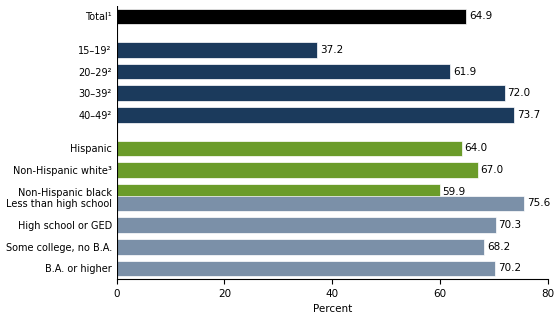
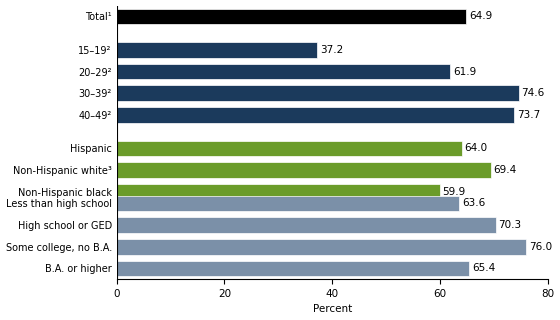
30–39²: 72.0 -> 74.6
Non-Hispanic white³: 67.0 -> 69.4
Less than high school: 75.6 -> 63.6
Some college, no B.A.: 68.2 -> 76.0
B.A. or higher: 70.2 -> 65.4
